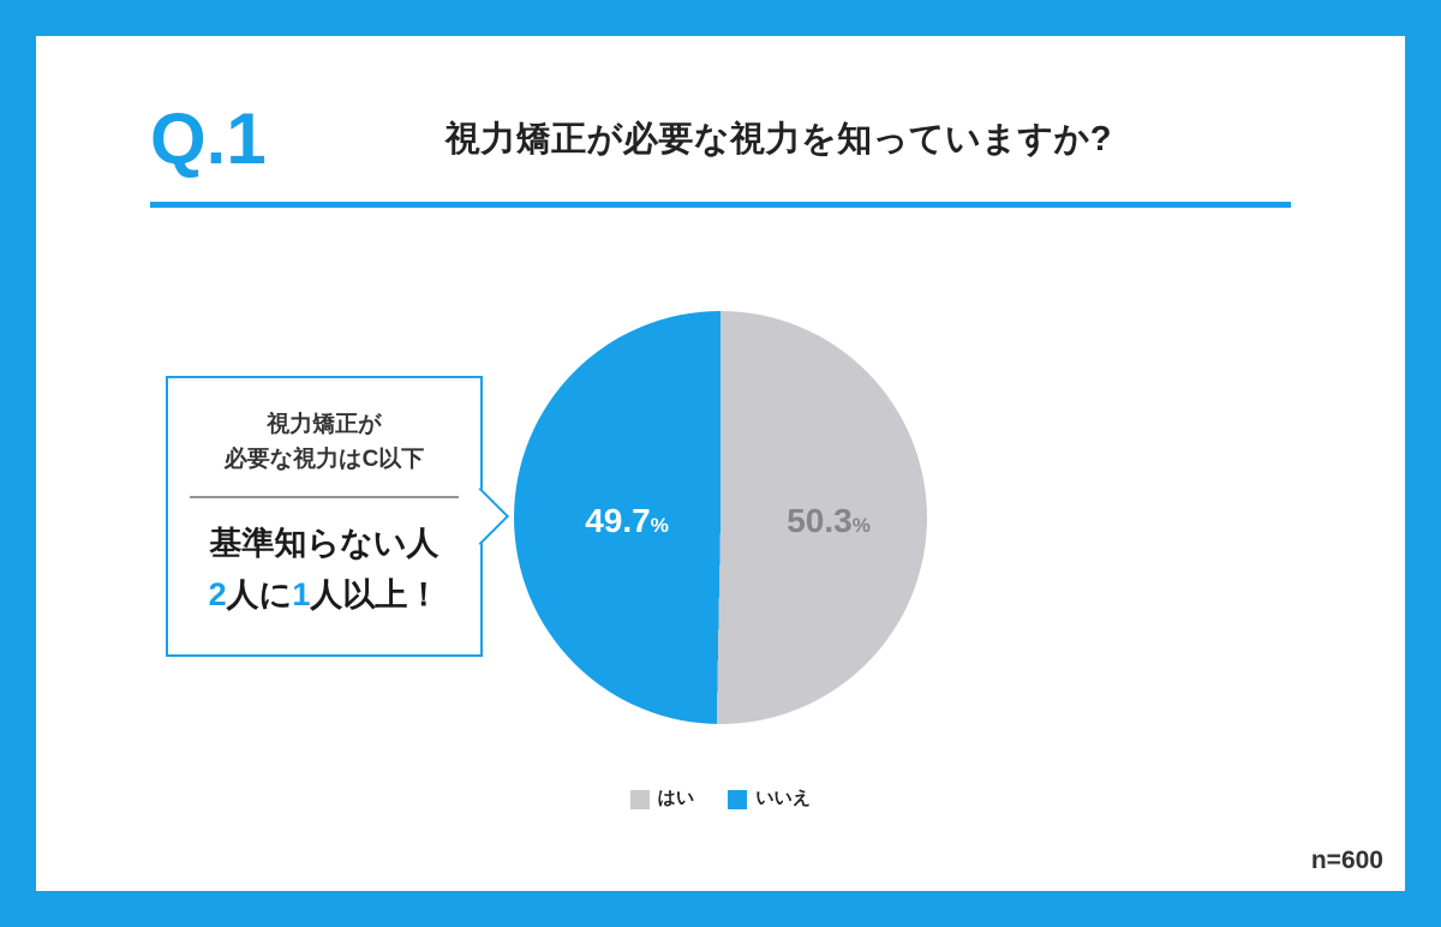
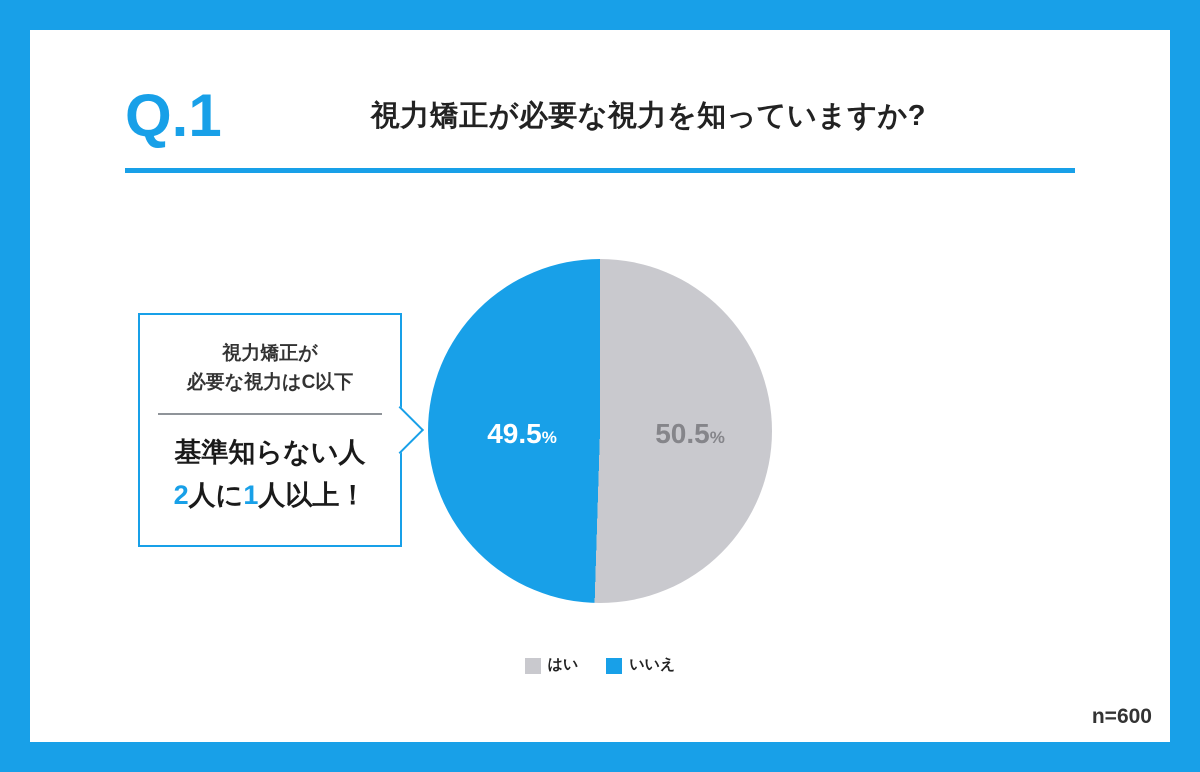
はい: 50.3 -> 50.5
いいえ: 49.7 -> 49.5
